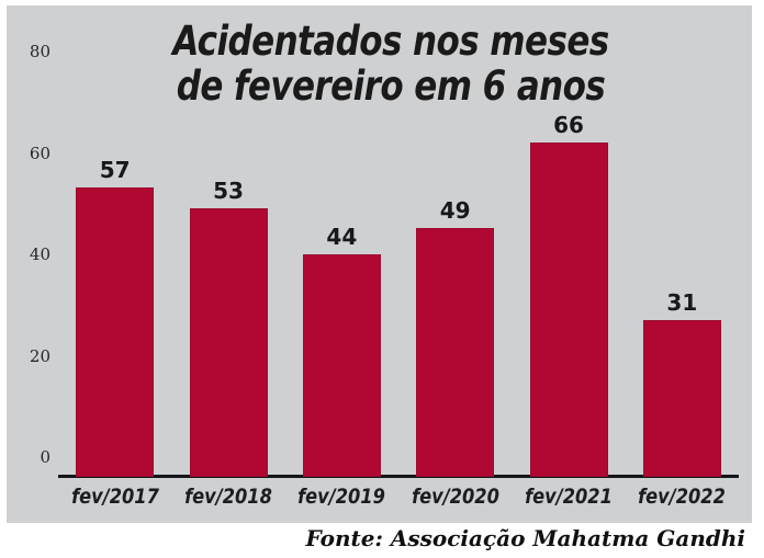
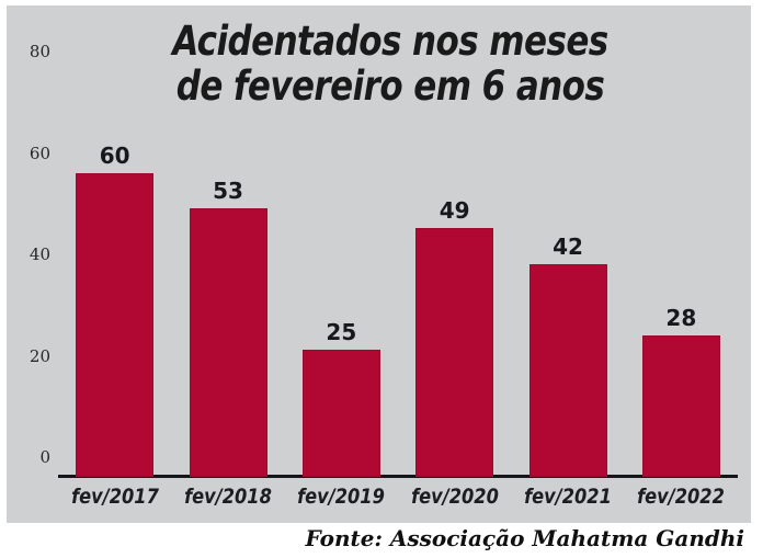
fev/2017: 57 -> 60
fev/2019: 44 -> 25
fev/2021: 66 -> 42
fev/2022: 31 -> 28
